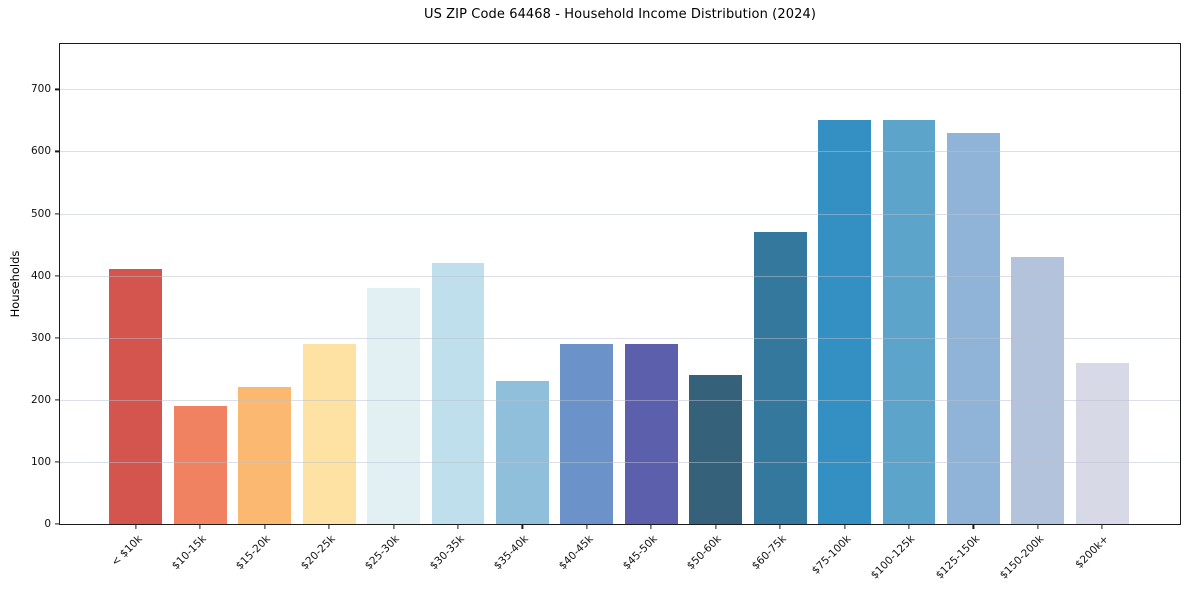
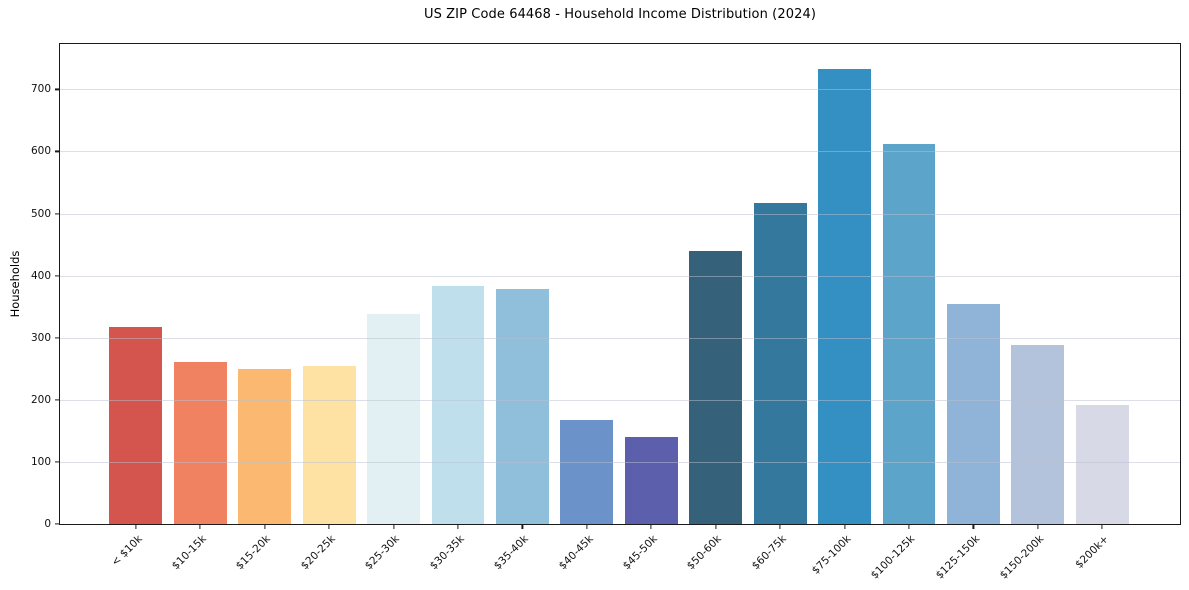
< $10k: 410 -> 320
$10-15k: 190 -> 260
$15-20k: 220 -> 250
$20-25k: 290 -> 260
$25-30k: 380 -> 340
$30-35k: 420 -> 380
$35-40k: 230 -> 380
$40-45k: 290 -> 170
$45-50k: 290 -> 140
$50-60k: 240 -> 440
$60-75k: 470 -> 520
$75-100k: 650 -> 730
$100-125k: 650 -> 610
$125-150k: 630 -> 350
$150-200k: 430 -> 290
$200k+: 260 -> 190
